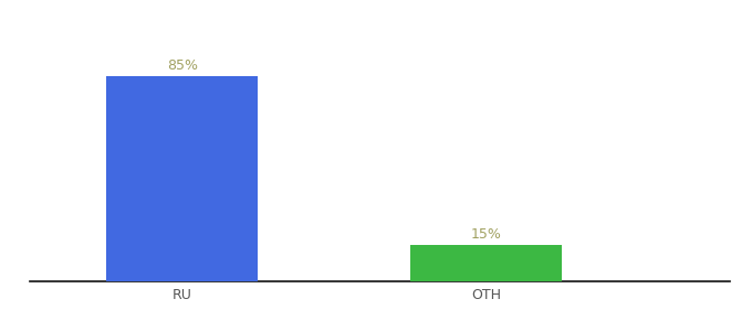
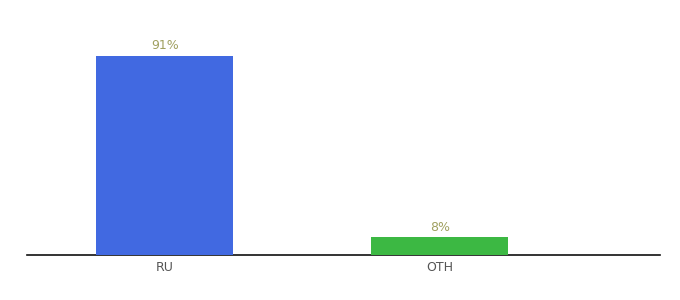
RU: 85% -> 91%
OTH: 15% -> 8%
